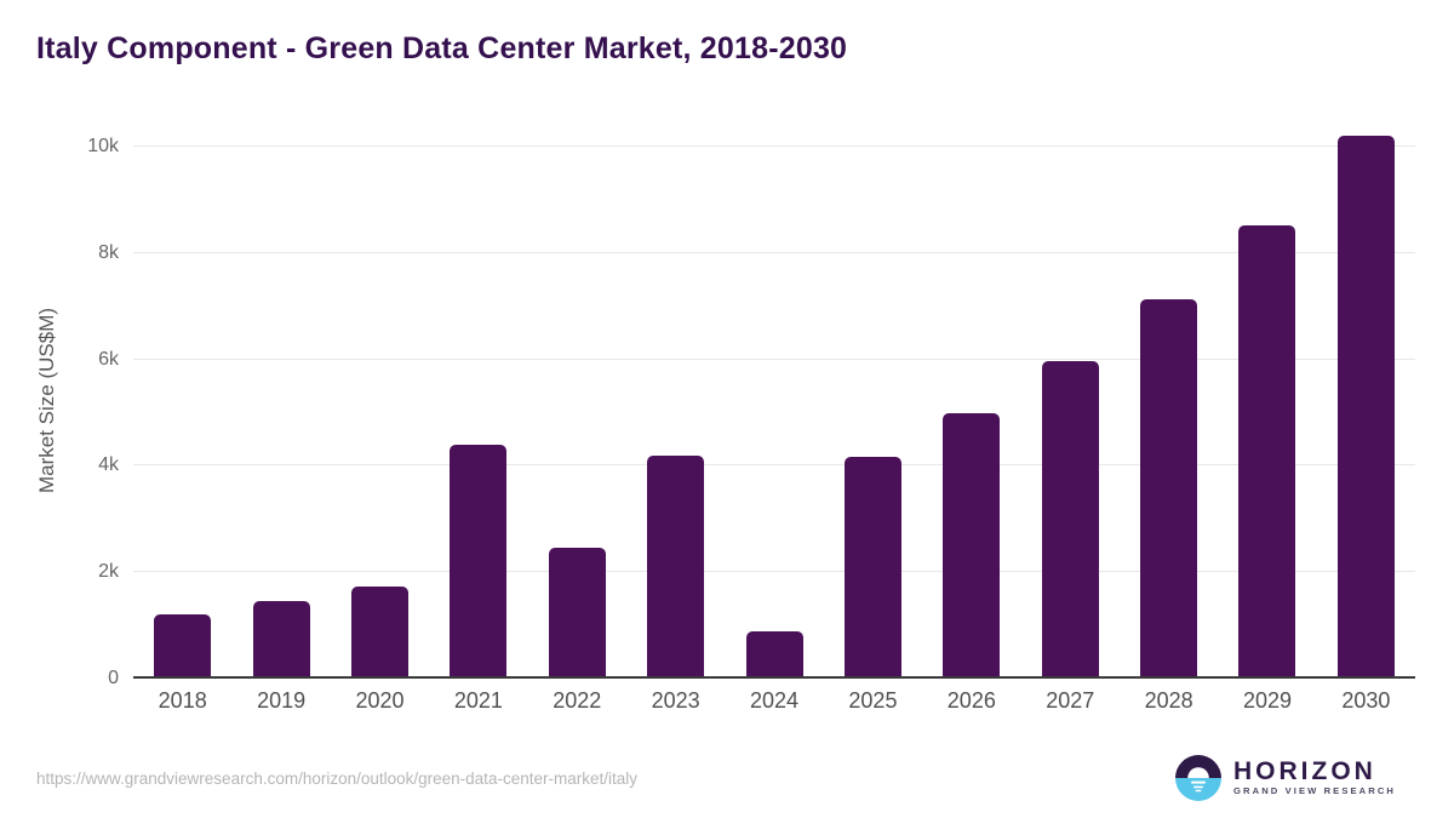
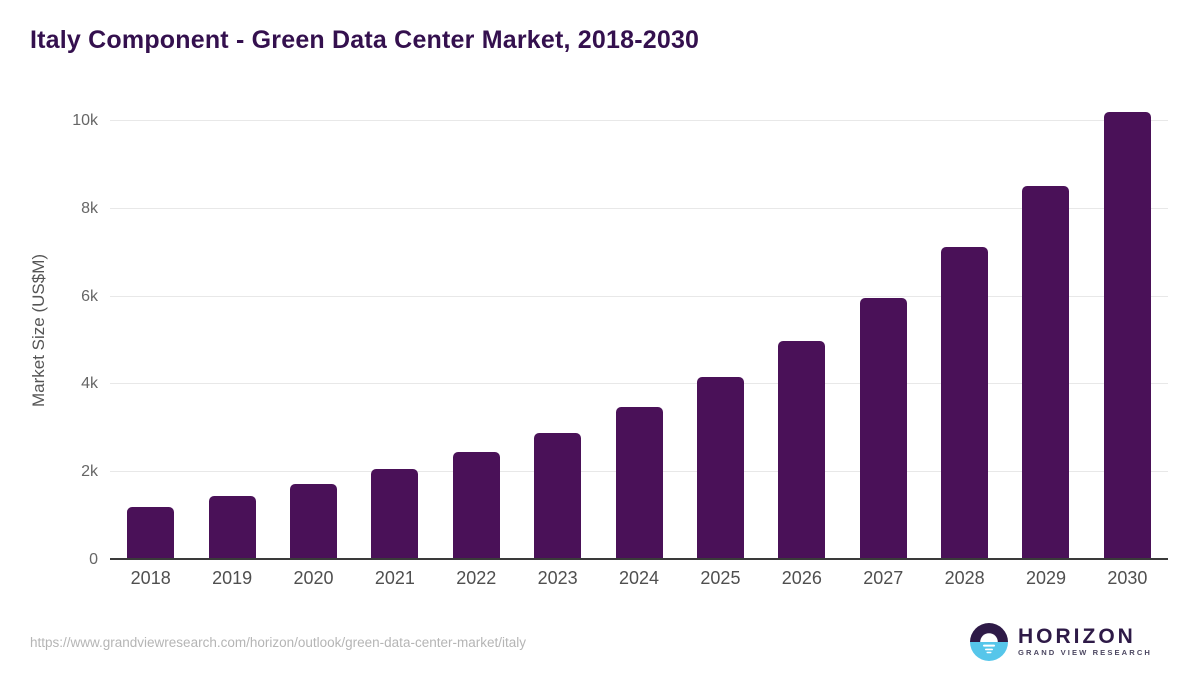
2021: 4.4k -> 2.1k
2023: 4.2k -> 2.9k
2024: 0.9k -> 3.5k
